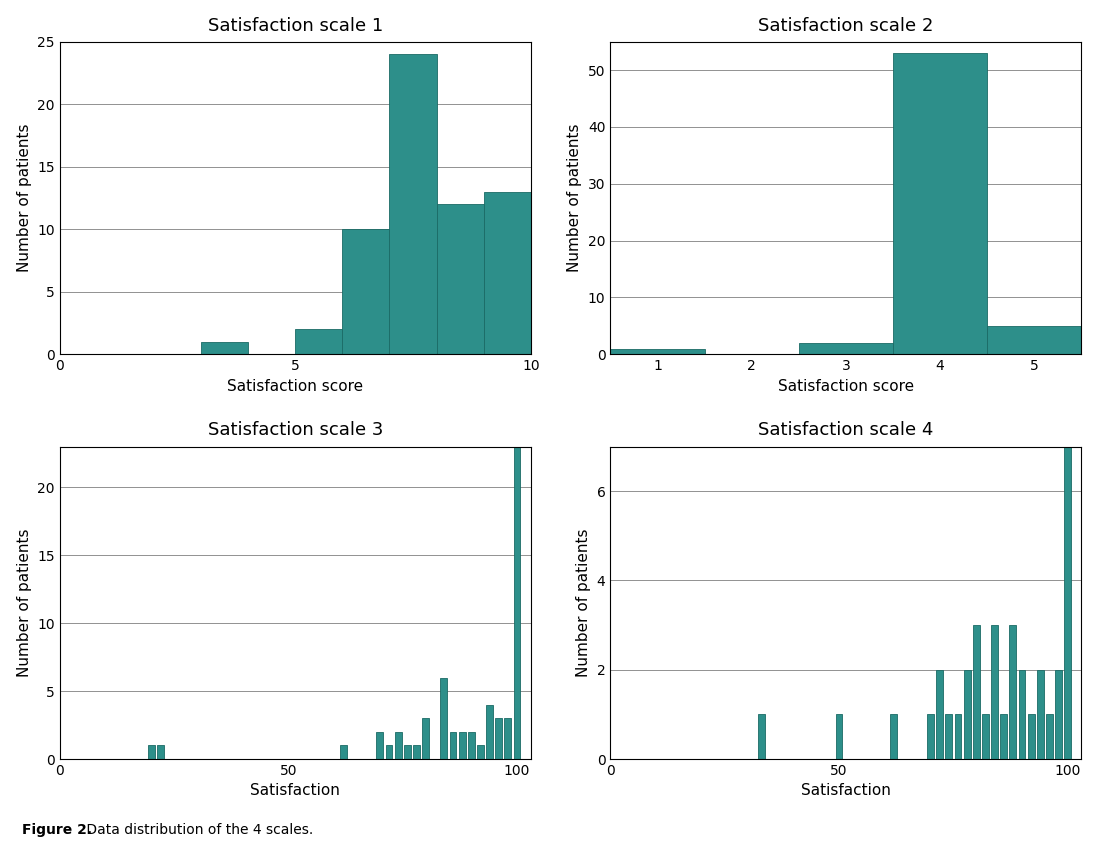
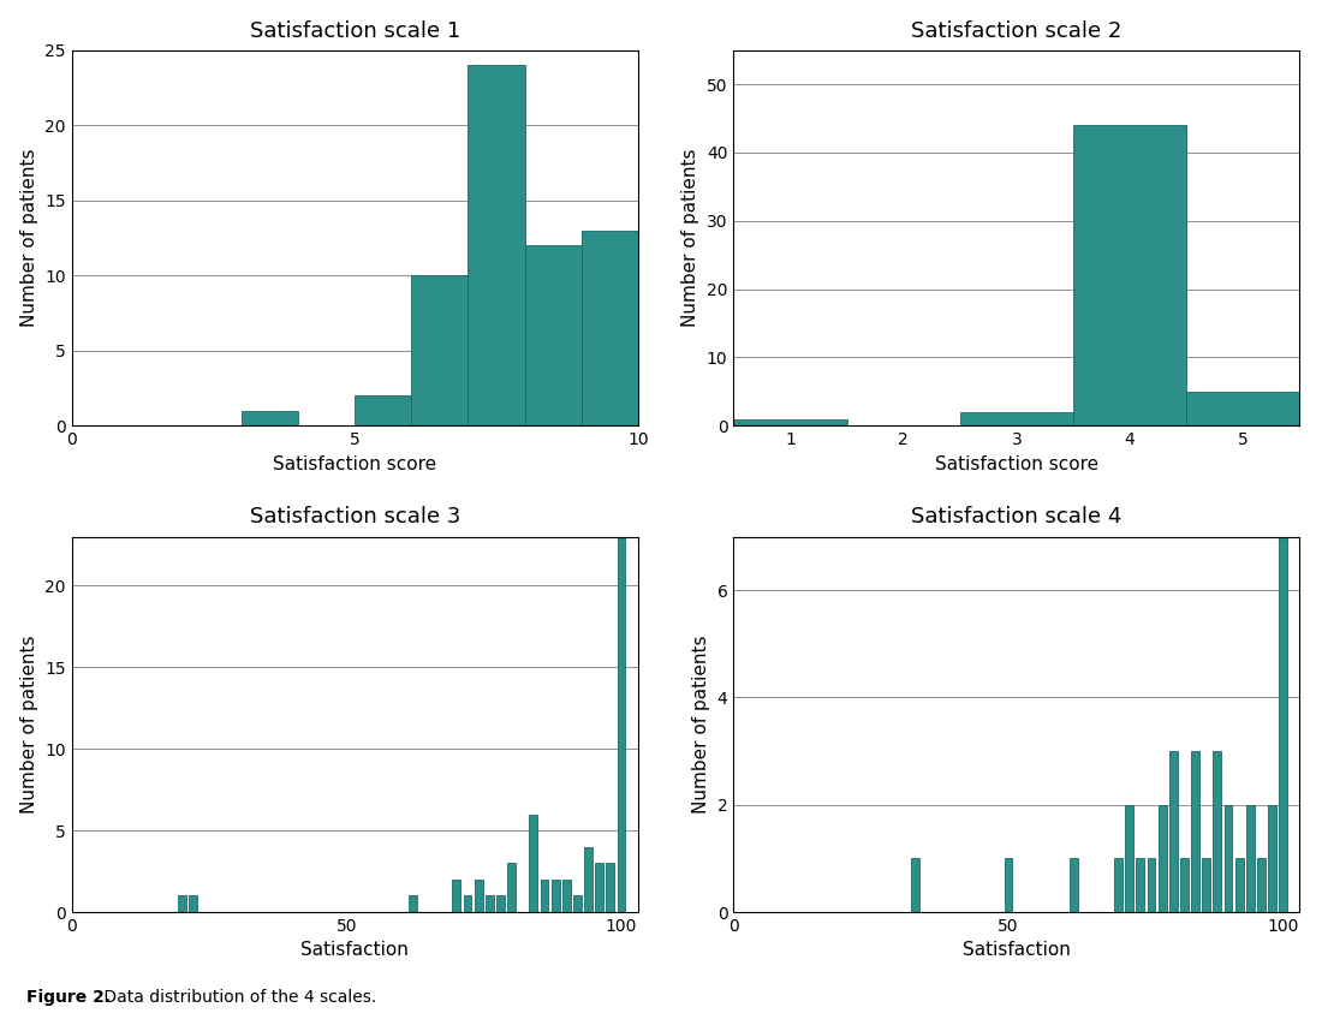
Satisfaction scale 2/4: 53 -> 44
